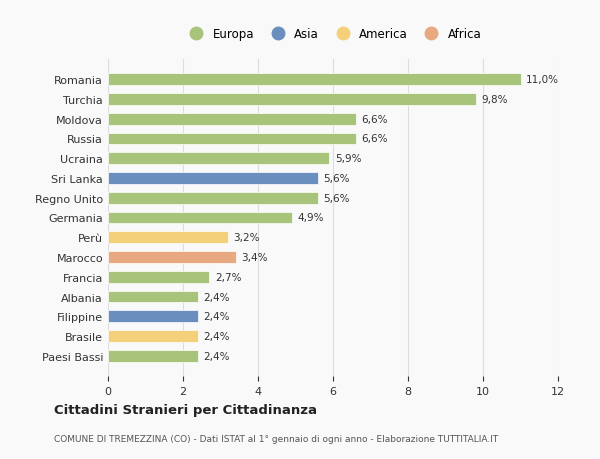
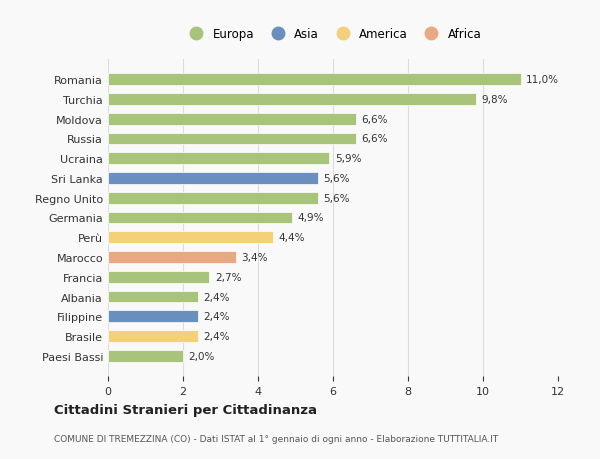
Perù: 3,2% -> 4,4%
Paesi Bassi: 2,4% -> 2,0%
